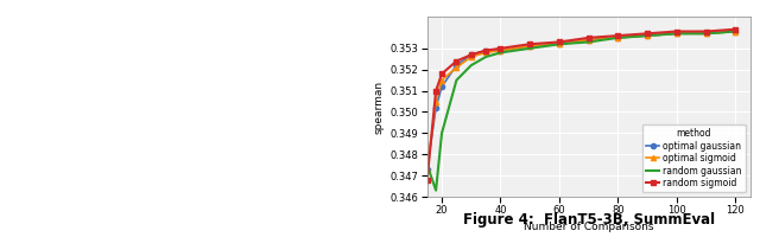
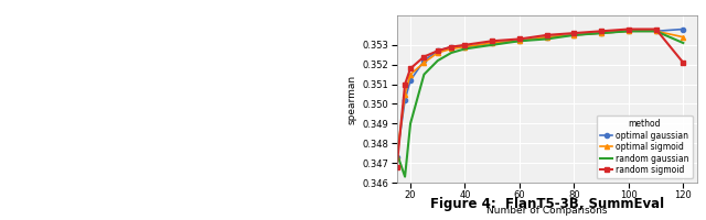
optimal sigmoid/120: 0.3538 -> 0.3534
random gaussian/120: 0.3538 -> 0.3531
random sigmoid/120: 0.3539 -> 0.3521
